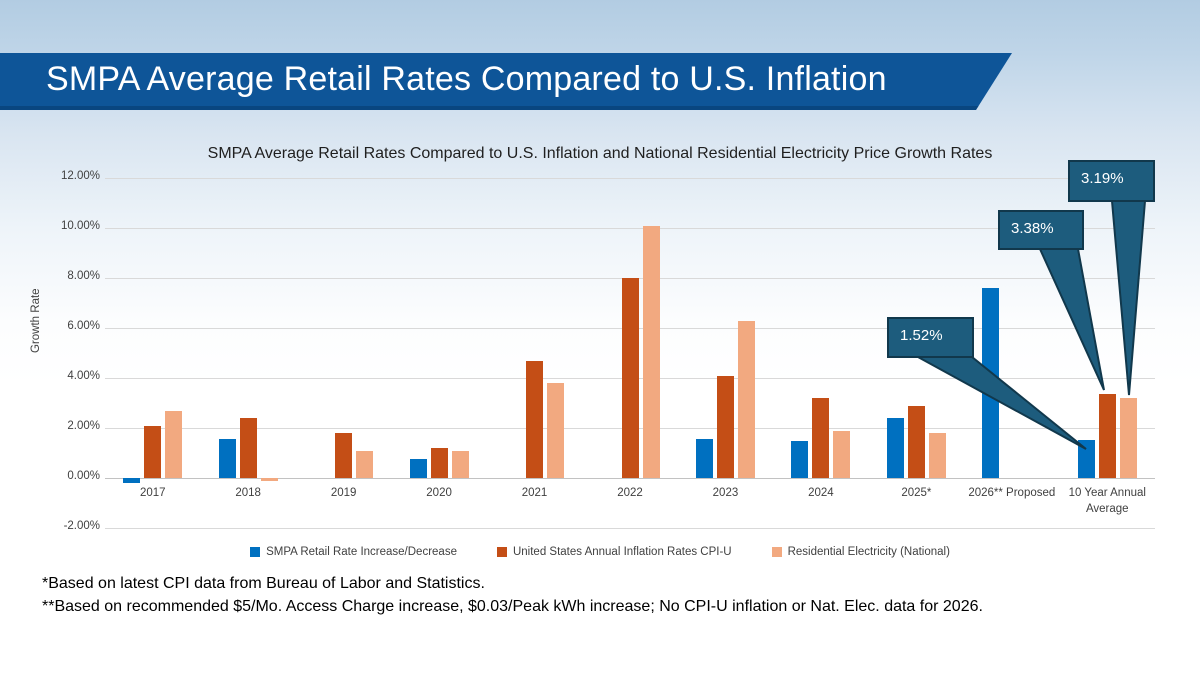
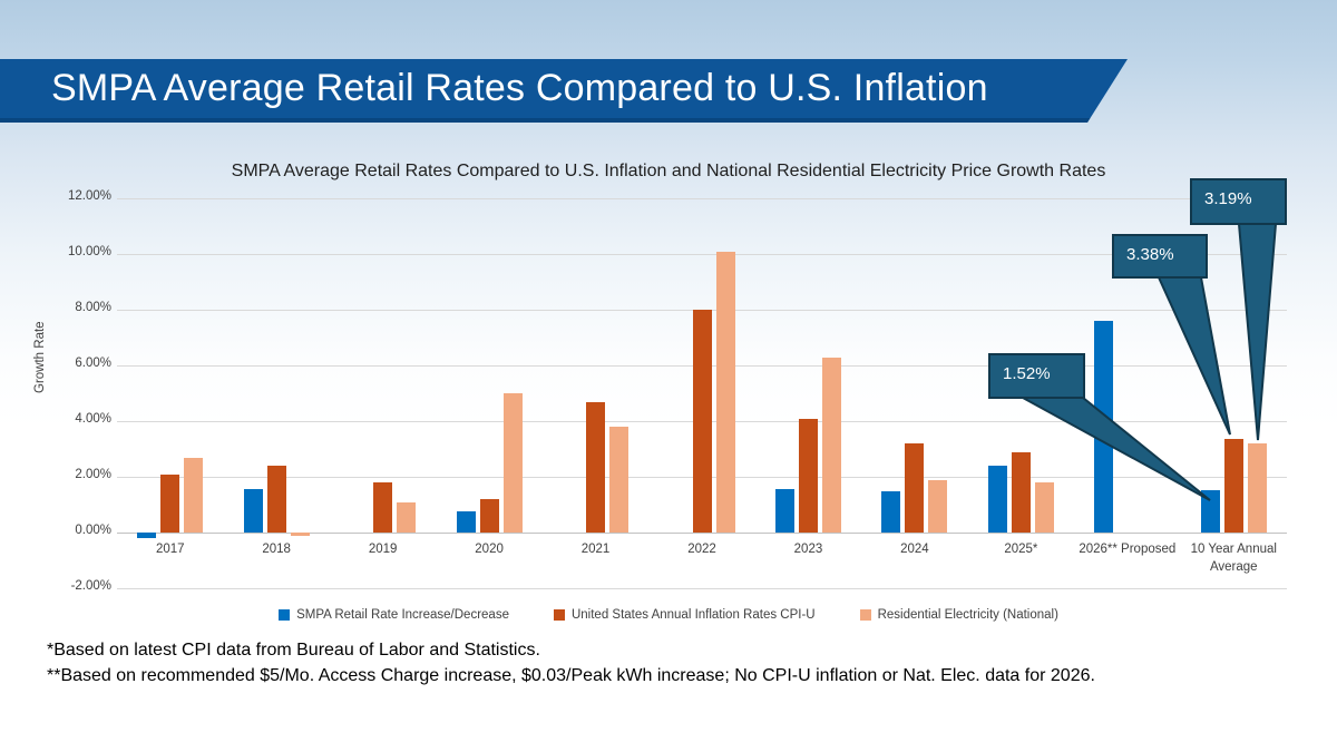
Residential Electricity (National)/2020: 1.1% -> 5.0%
